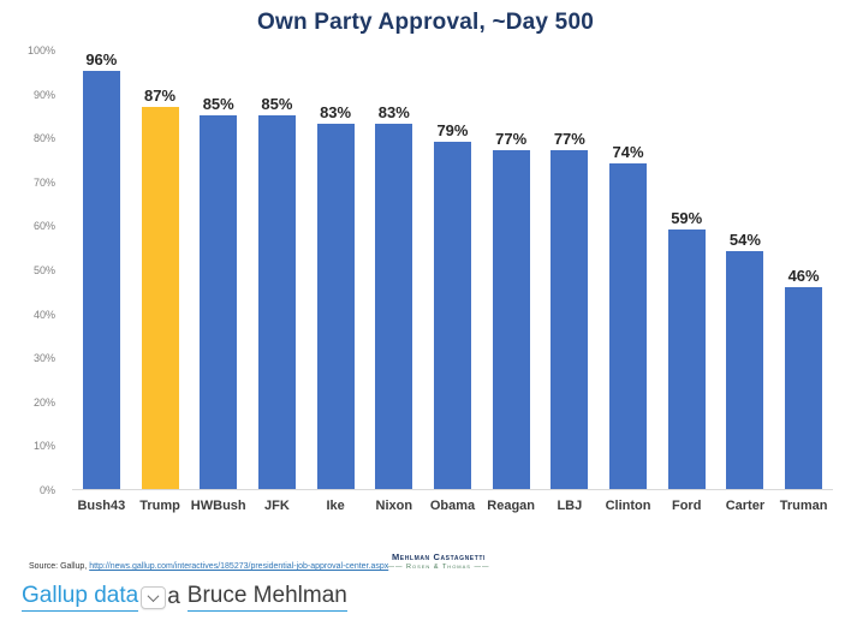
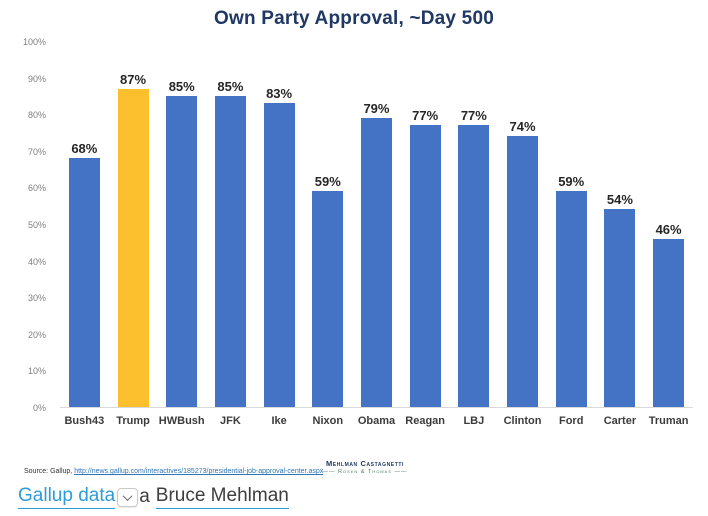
Bush43: 96% -> 68%
Nixon: 83% -> 59%
